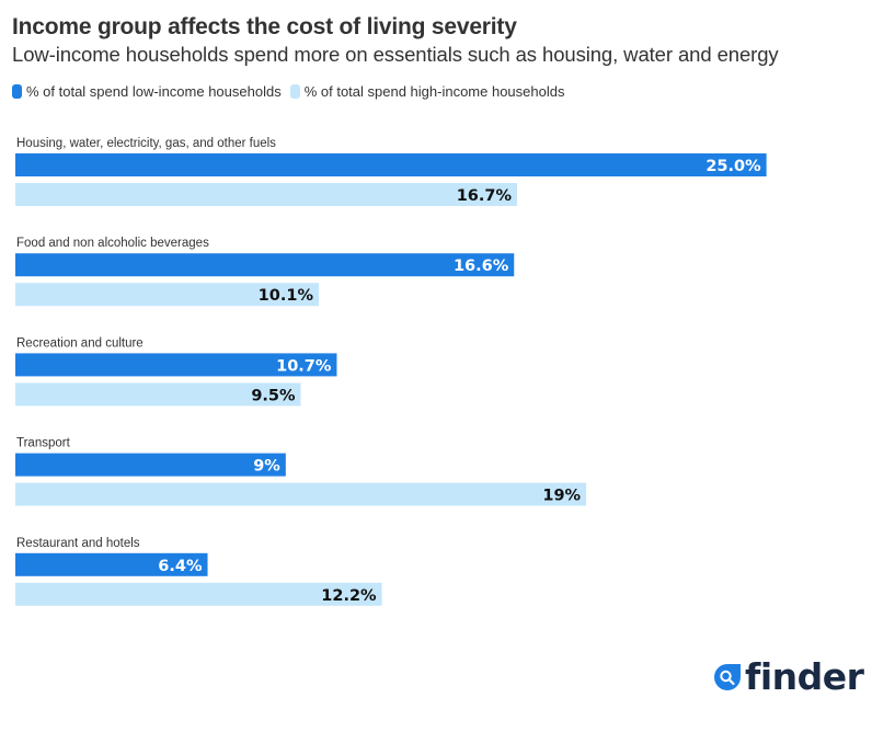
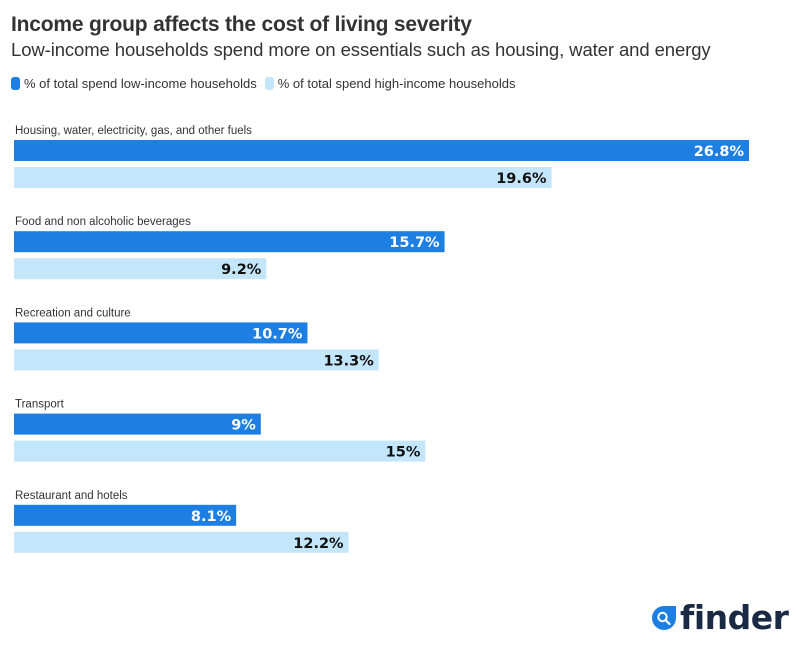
% of total spend low-income households/Housing, water, electricity, gas, and other fuels: 25.0% -> 26.8%
% of total spend high-income households/Housing, water, electricity, gas, and other fuels: 16.7% -> 19.6%
% of total spend low-income households/Food and non alcoholic beverages: 16.6% -> 15.7%
% of total spend high-income households/Food and non alcoholic beverages: 10.1% -> 9.2%
% of total spend high-income households/Recreation and culture: 9.5% -> 13.3%
% of total spend high-income households/Transport: 19% -> 15%
% of total spend low-income households/Restaurant and hotels: 6.4% -> 8.1%
